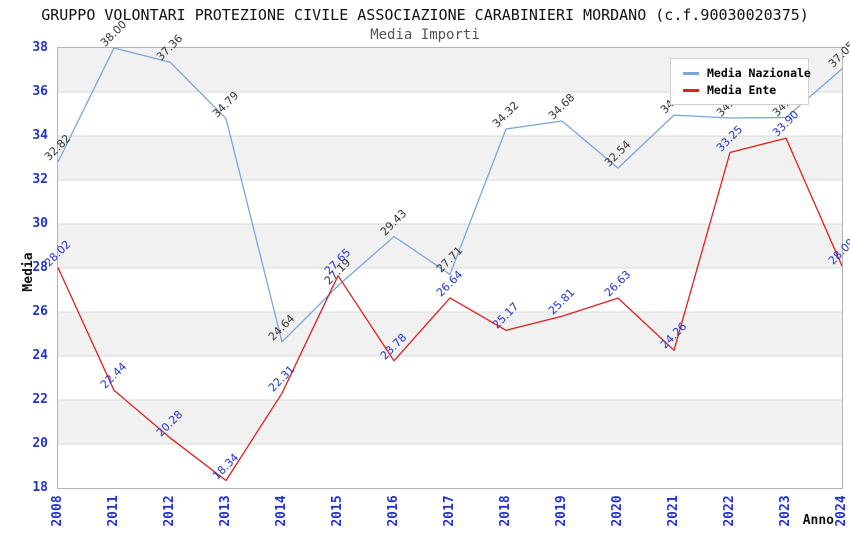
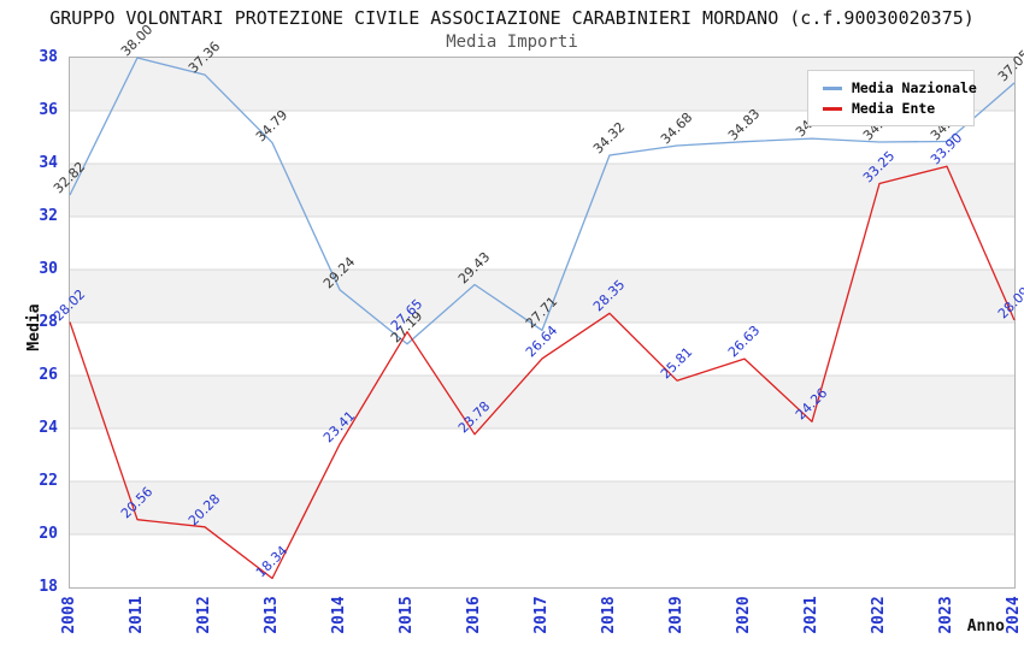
Media Ente/2011: 22.44 -> 20.56
Media Nazionale/2014: 24.64 -> 29.24
Media Ente/2014: 22.31 -> 23.41
Media Ente/2018: 25.17 -> 28.35
Media Nazionale/2020: 32.54 -> 34.83
